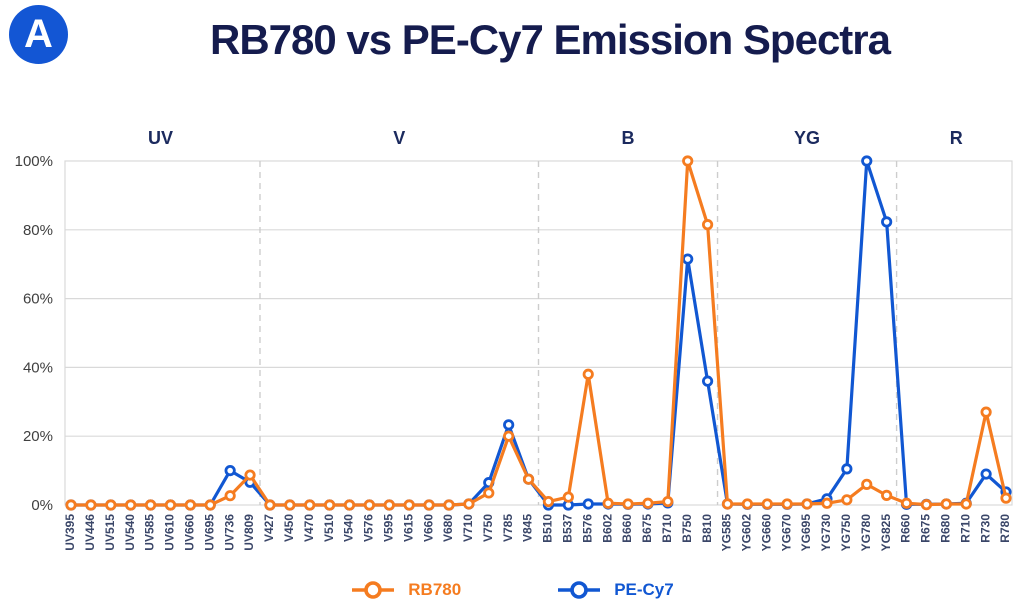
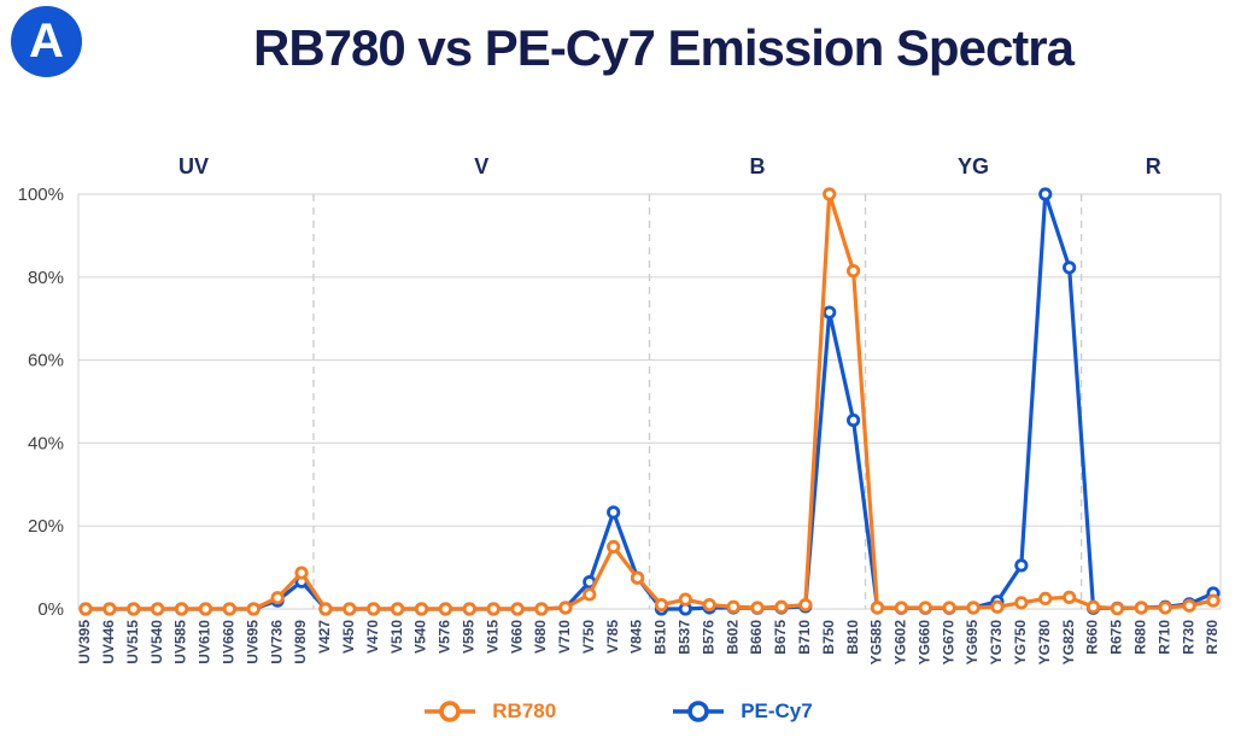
PE-Cy7/UV736: 10% -> 2%
RB780/V785: 20% -> 15%
RB780/B576: 38% -> 1%
PE-Cy7/B810: 36% -> 46%
RB780/YG780: 6% -> 2%
RB780/R730: 27% -> 1%
PE-Cy7/R730: 9% -> 1%
